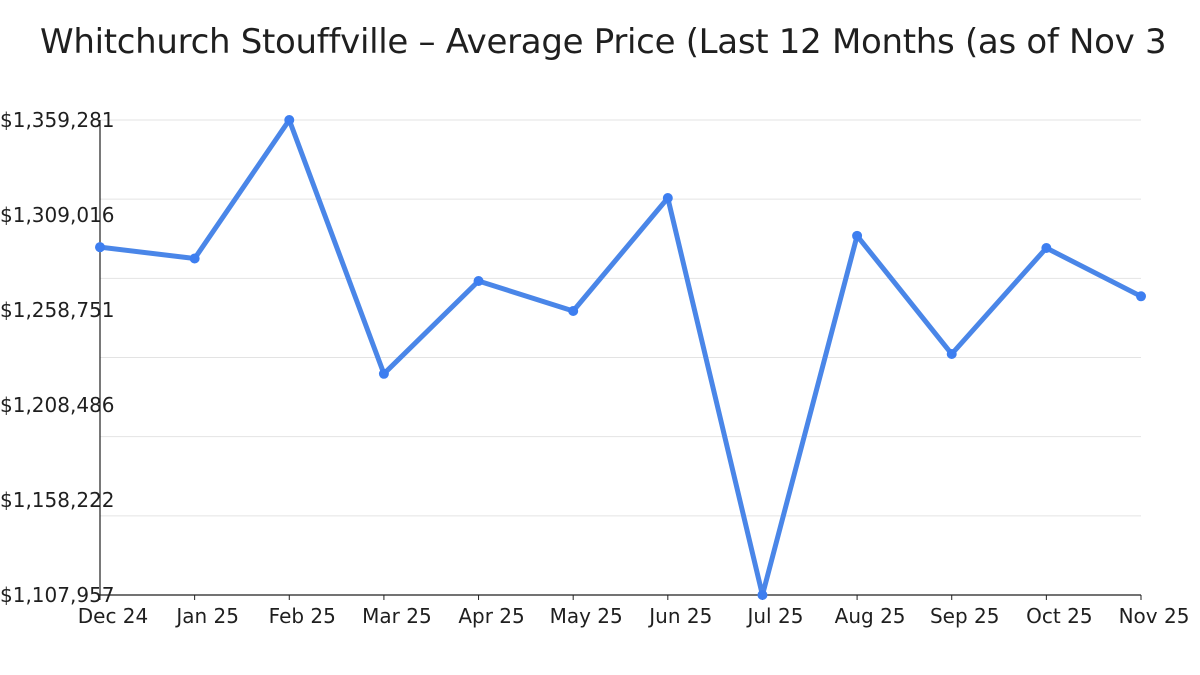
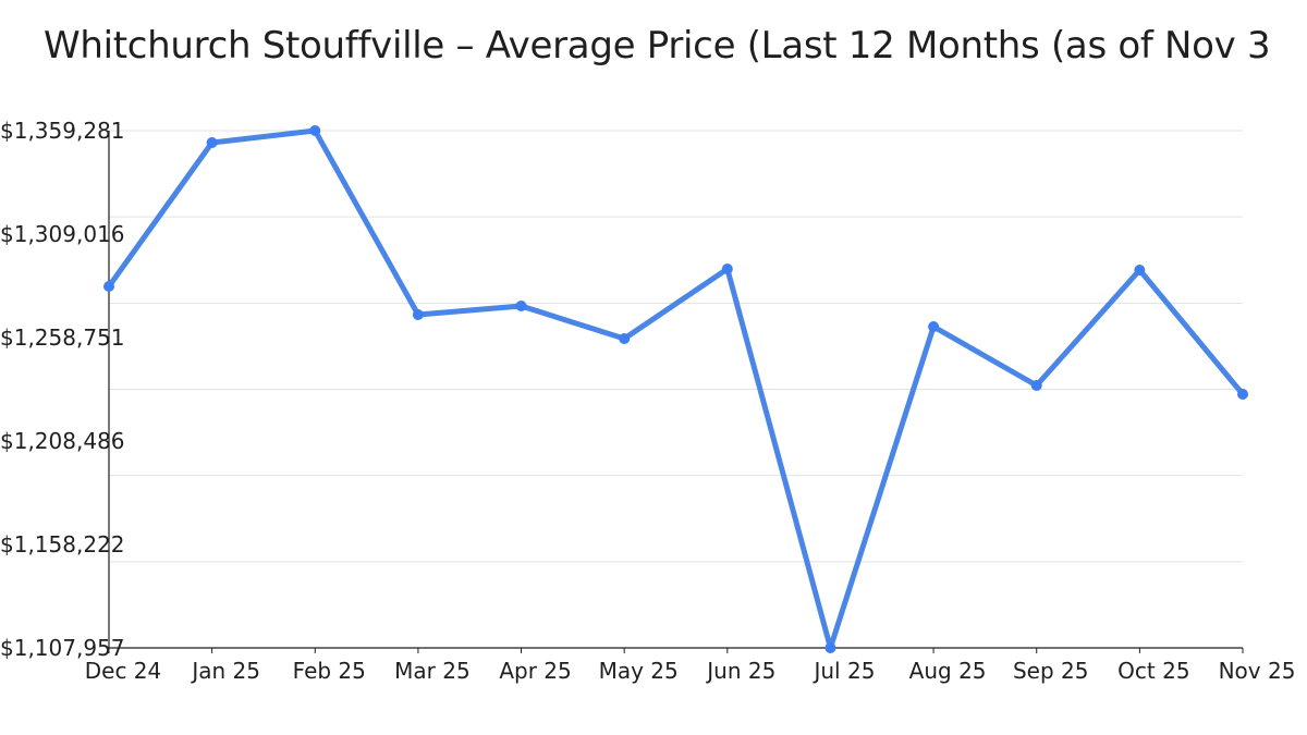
Dec 24: $1292000 -> $1284000
Jan 25: $1286000 -> $1353000
Mar 25: $1225000 -> $1270000
Jun 25: $1318000 -> $1292000
Aug 25: $1298000 -> $1264000
Nov 25: $1266000 -> $1231000
